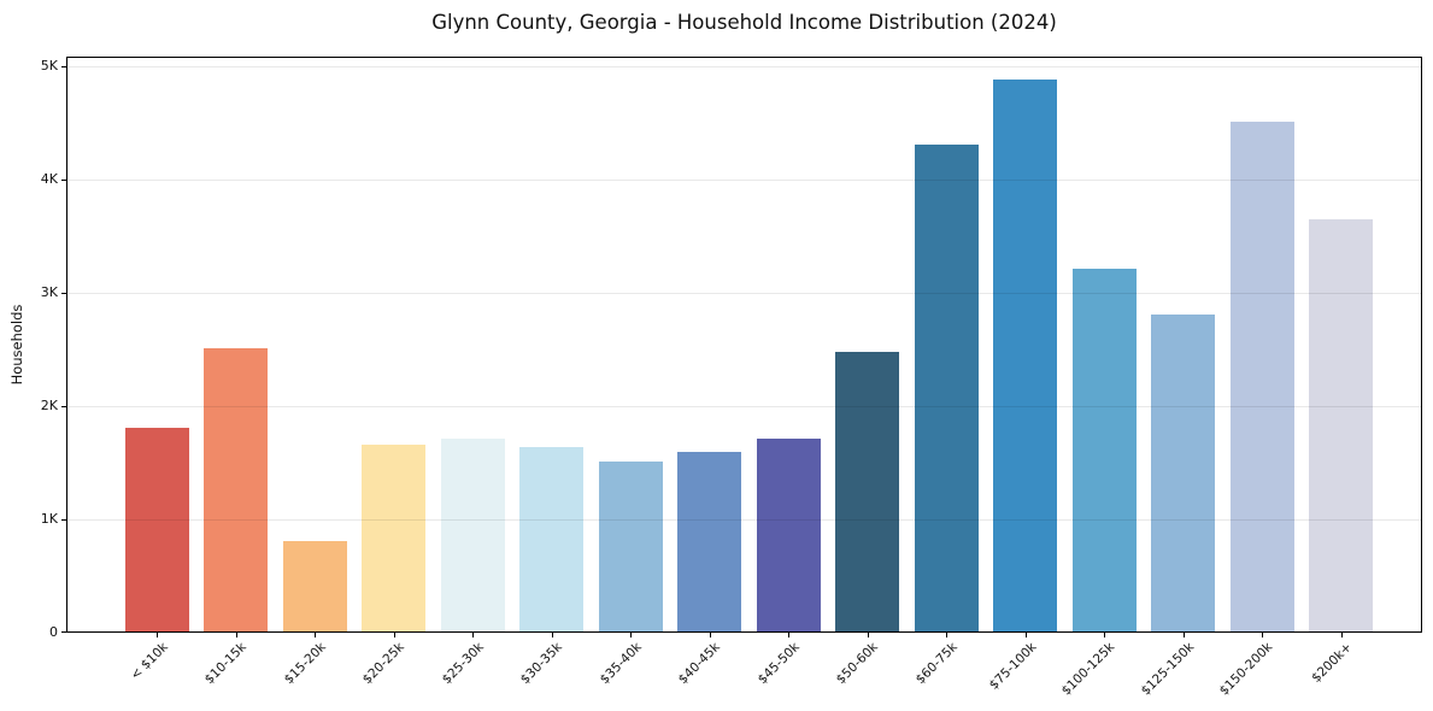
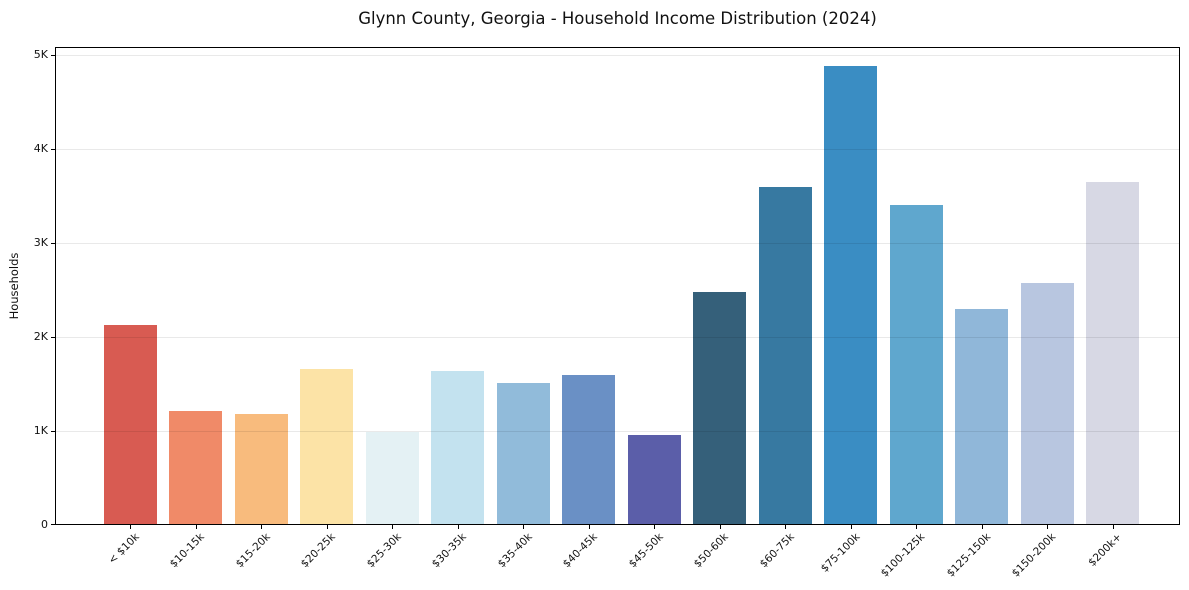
< $10k: 1.8K -> 2.1K
$10-15k: 2.5K -> 1.2K
$15-20k: 0.8K -> 1.2K
$25-30k: 1.7K -> 1.0K
$45-50k: 1.7K -> 1.0K
$60-75k: 4.3K -> 3.6K
$100-125k: 3.2K -> 3.4K
$125-150k: 2.8K -> 2.3K
$150-200k: 4.5K -> 2.6K
